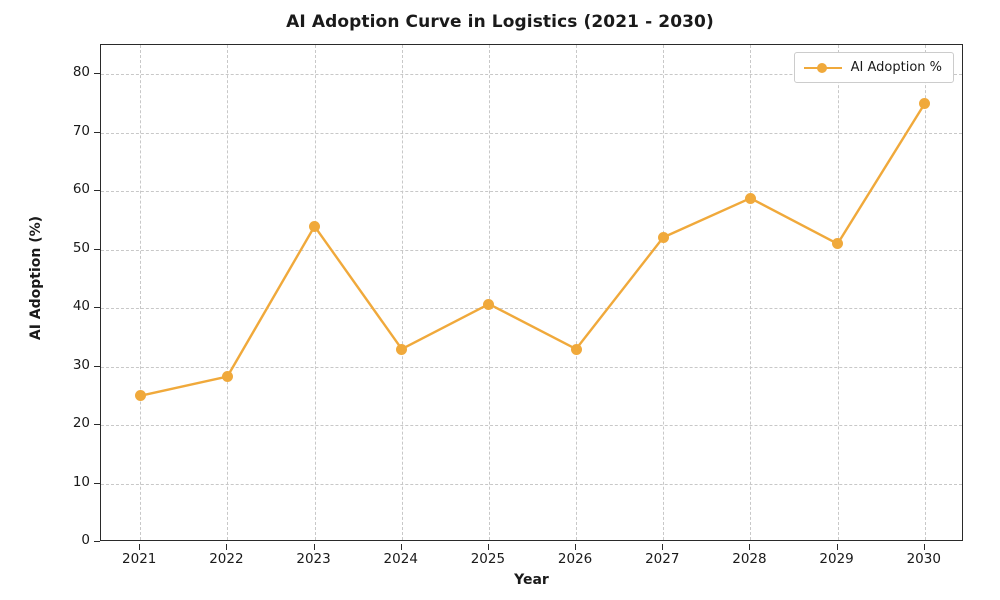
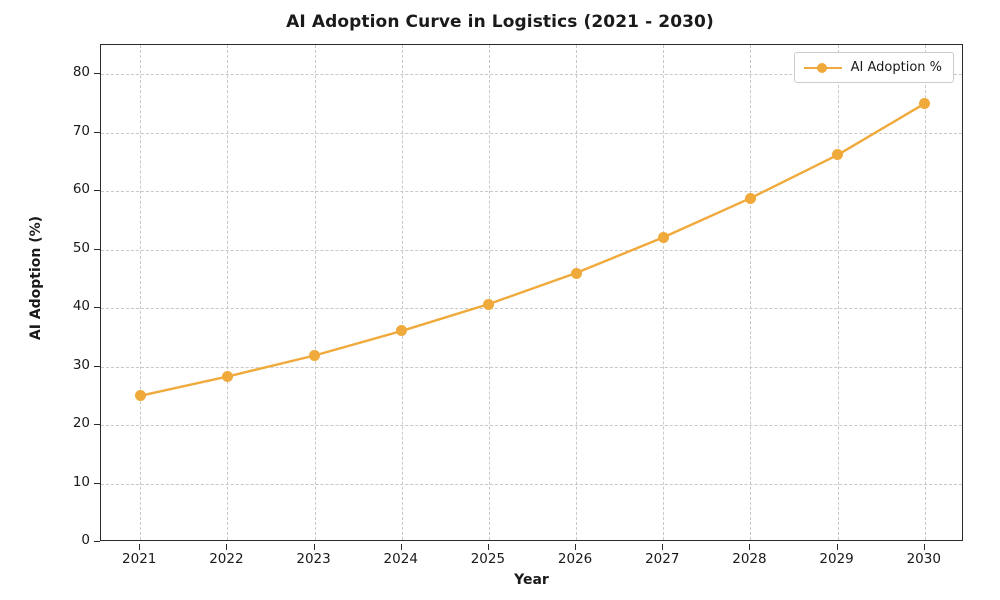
2023: 54 -> 32
2024: 33 -> 36
2026: 33 -> 46
2029: 51 -> 66
